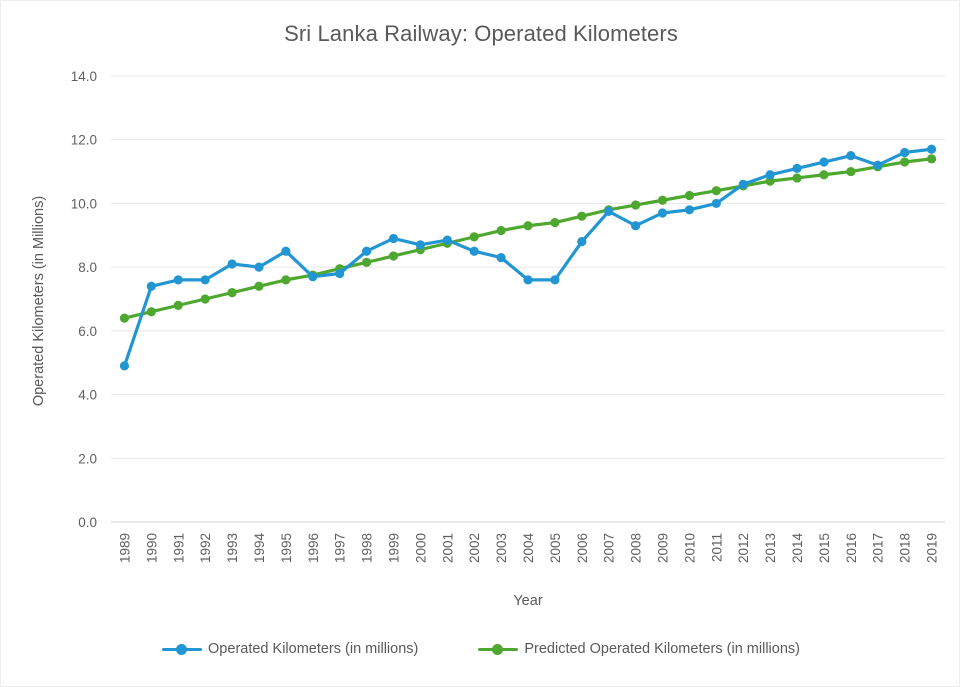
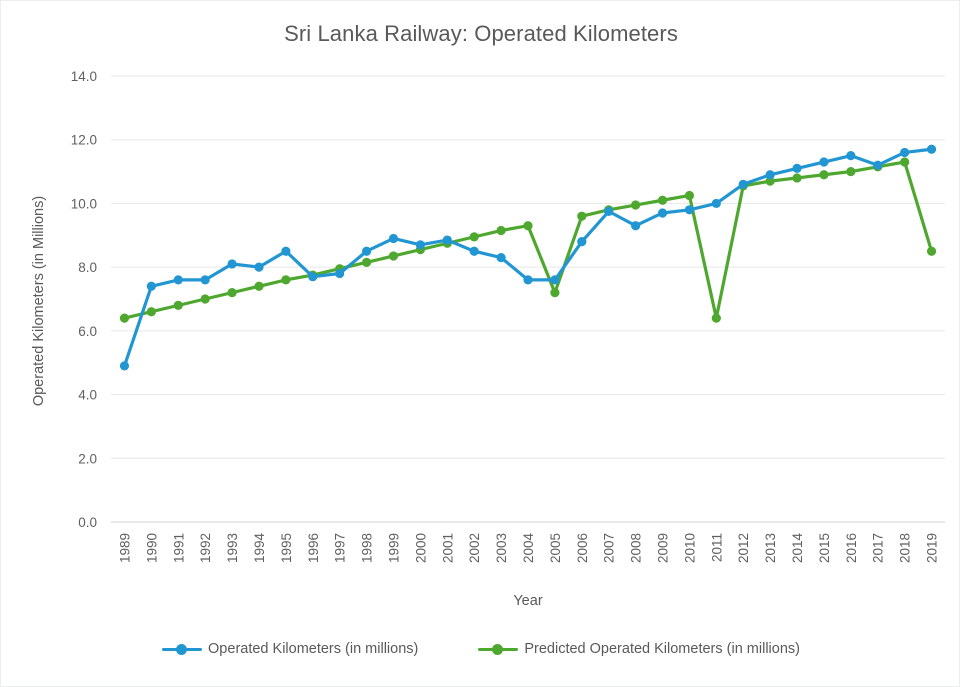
Predicted Operated Kilometers (in millions)/2005: 9.4 -> 7.2
Predicted Operated Kilometers (in millions)/2011: 10.4 -> 6.4
Predicted Operated Kilometers (in millions)/2019: 11.4 -> 8.5
